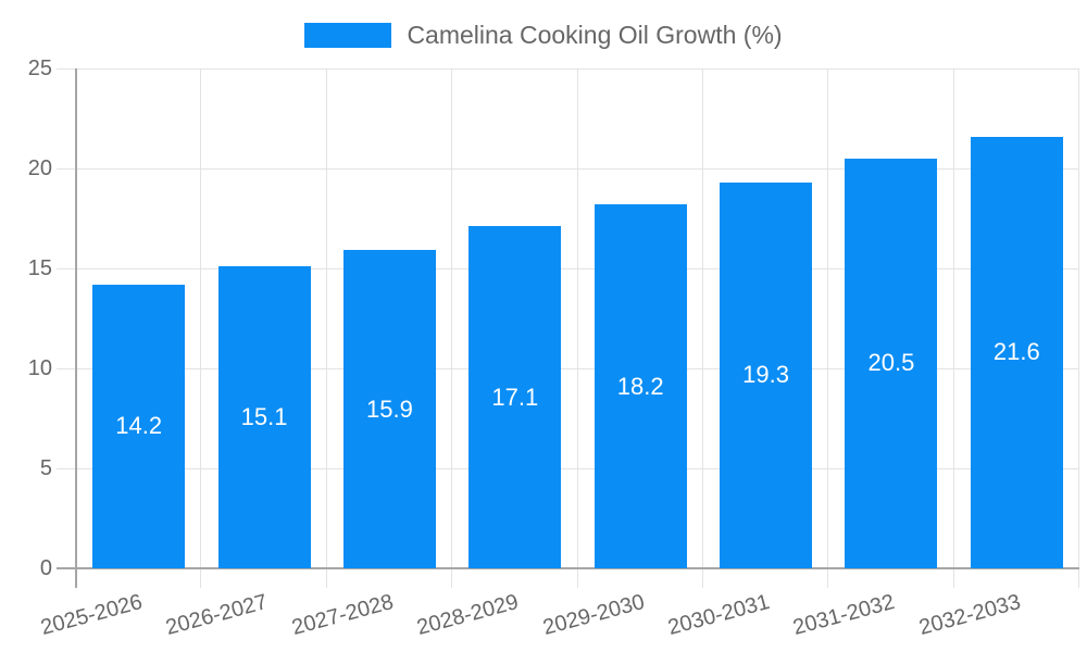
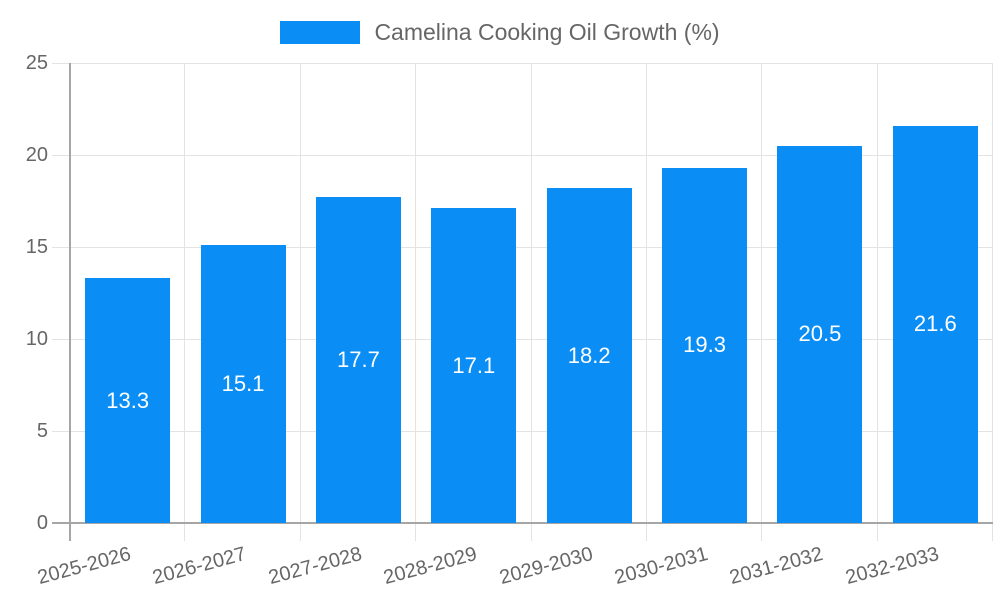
2025-2026: 14.2 -> 13.3
2027-2028: 15.9 -> 17.7
